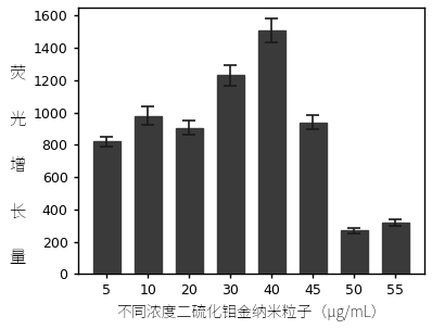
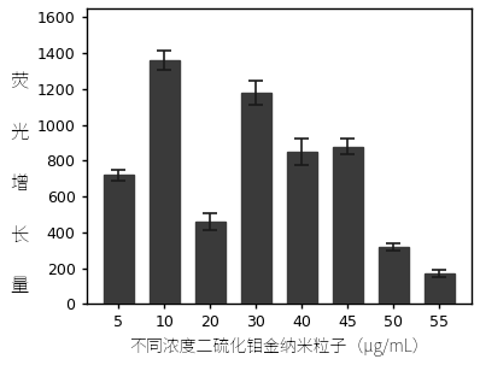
5: 820 -> 720
10: 980 -> 1360
20: 900 -> 460
30: 1230 -> 1180
40: 1510 -> 850
45: 940 -> 880
50: 270 -> 320
55: 320 -> 170
